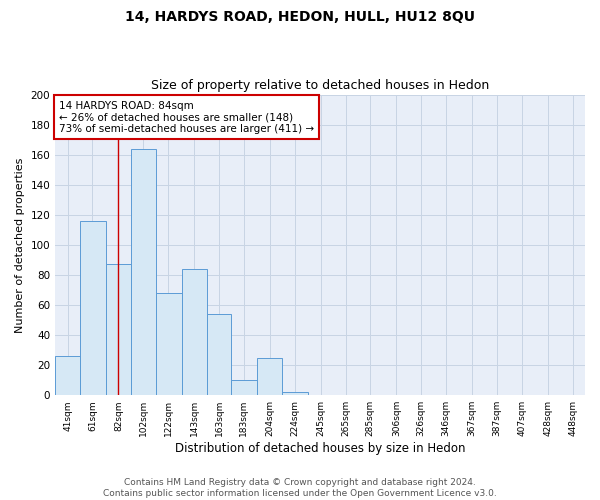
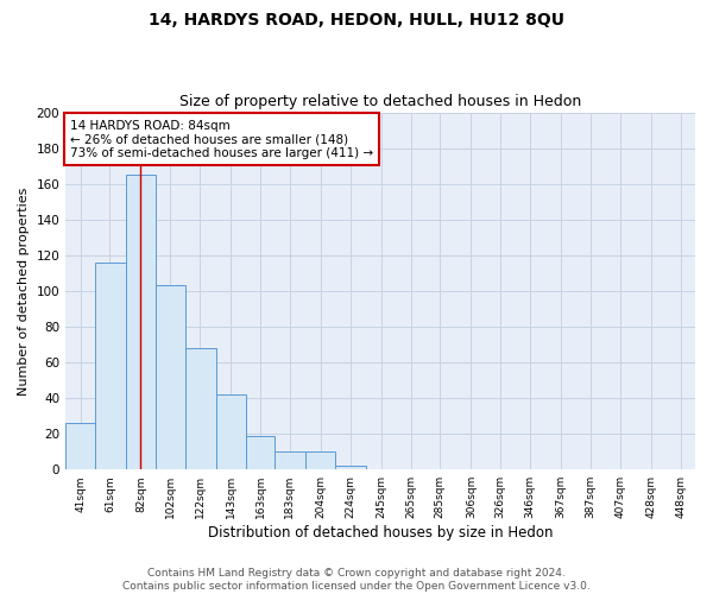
82sqm: 87 -> 165
102sqm: 164 -> 103
143sqm: 84 -> 42
163sqm: 54 -> 19
204sqm: 25 -> 10
